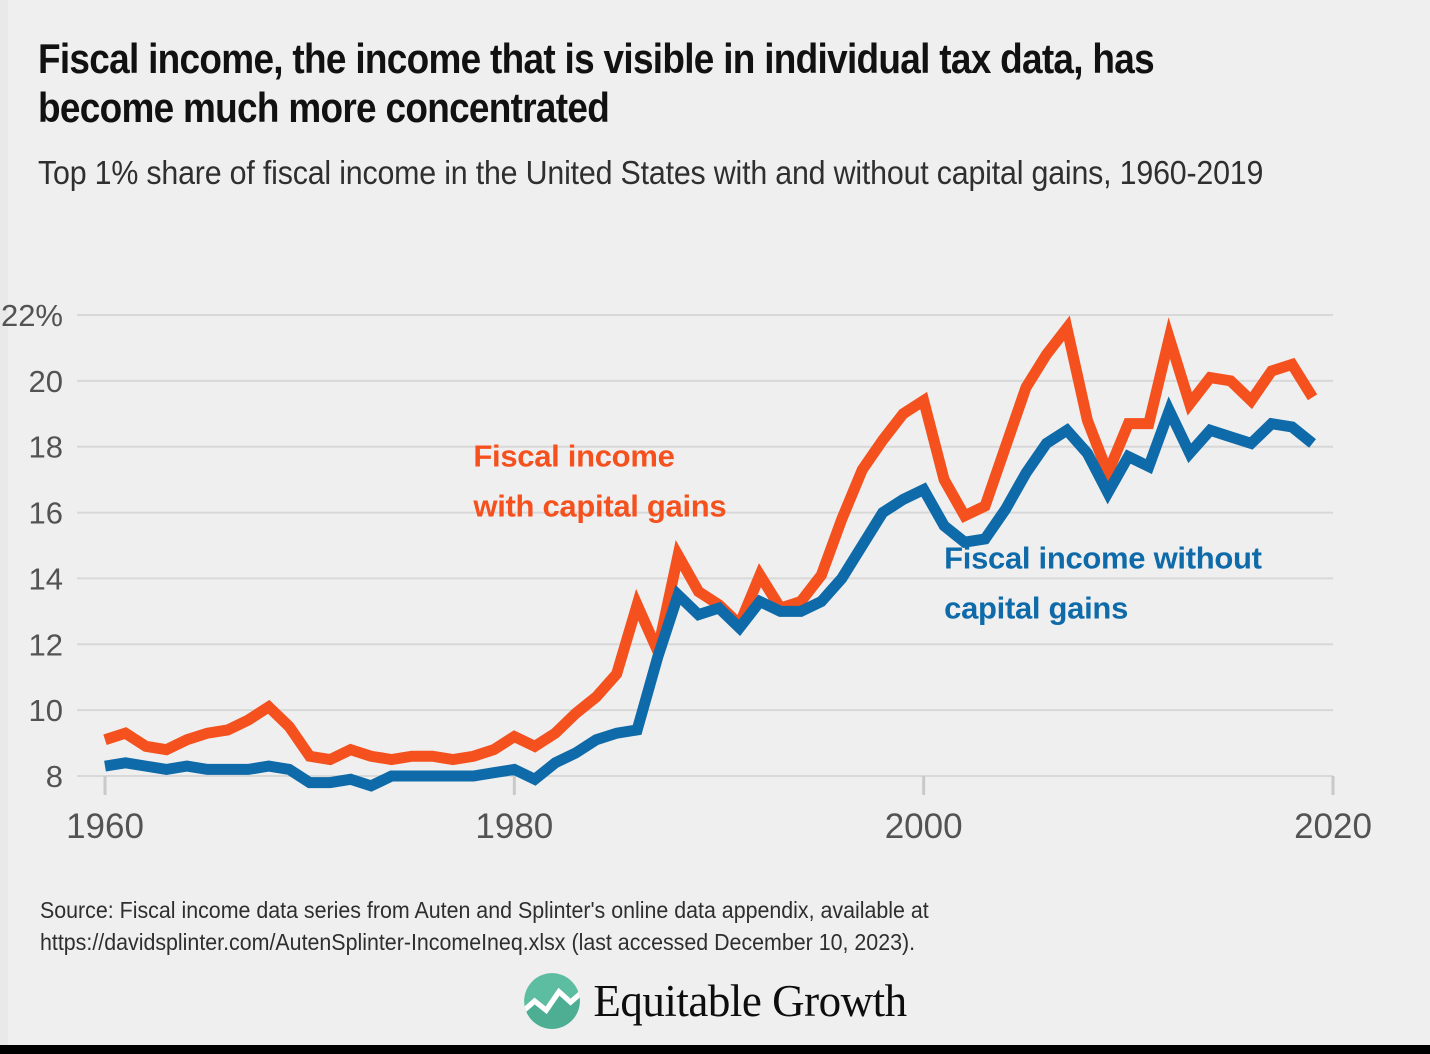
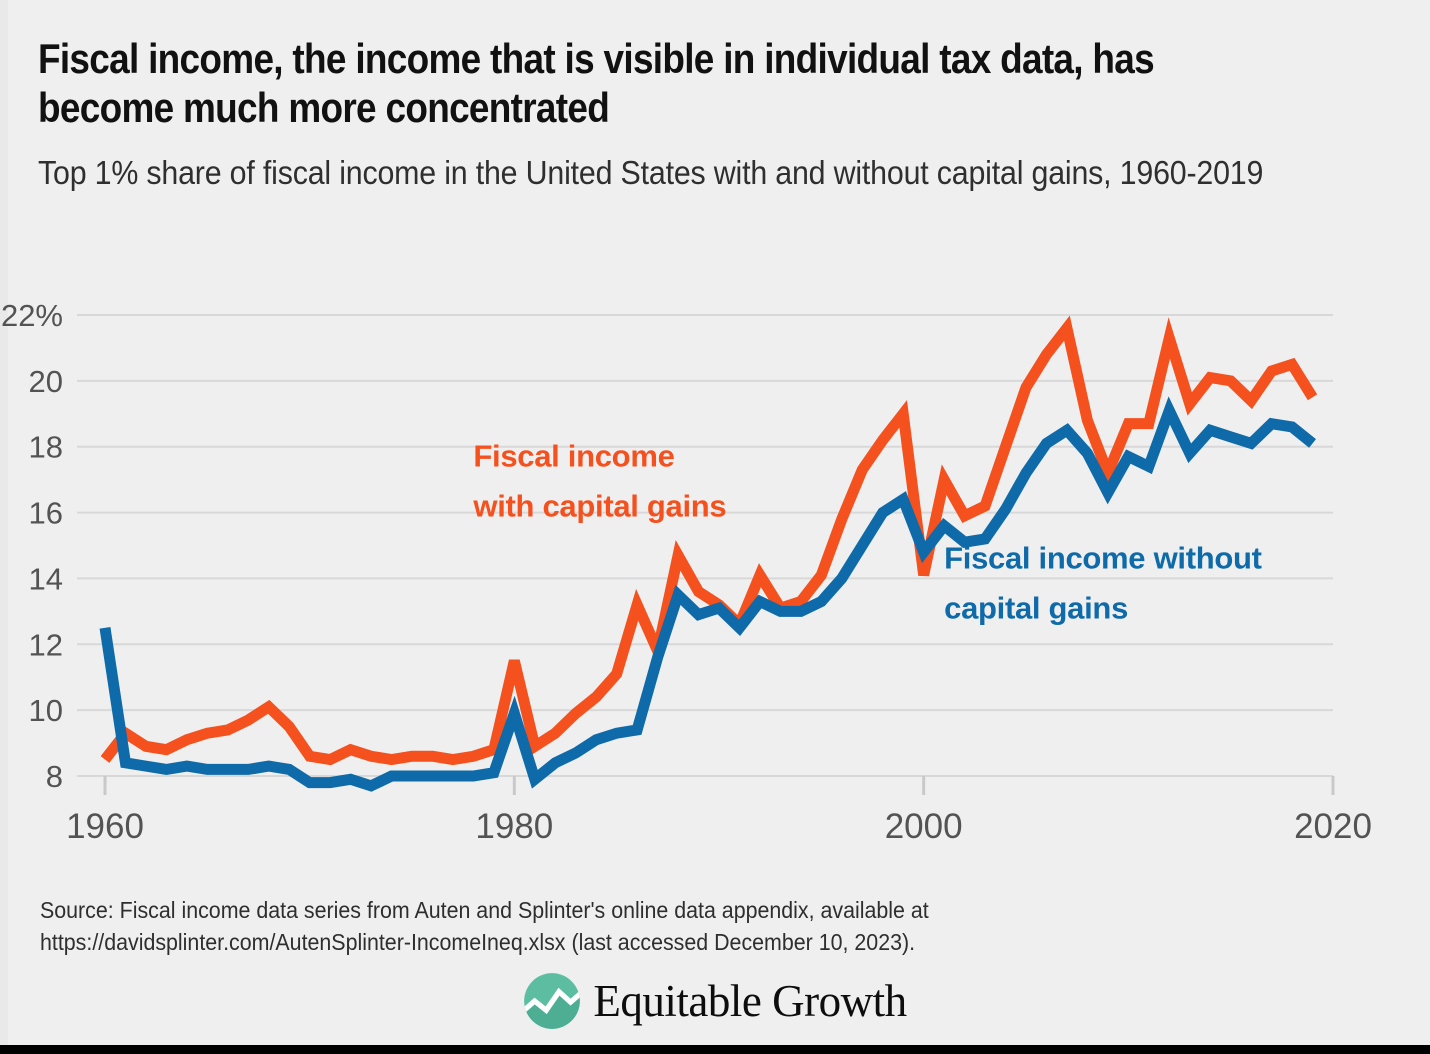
Fiscal income with capital gains/1960: 9.1% -> 8.5%
Fiscal income without capital gains/1960: 8.3% -> 12.5%
Fiscal income with capital gains/1980: 9.2% -> 11.5%
Fiscal income without capital gains/1980: 8.2% -> 9.9%
Fiscal income with capital gains/2000: 19.4% -> 14.1%
Fiscal income without capital gains/2000: 16.7% -> 14.8%
